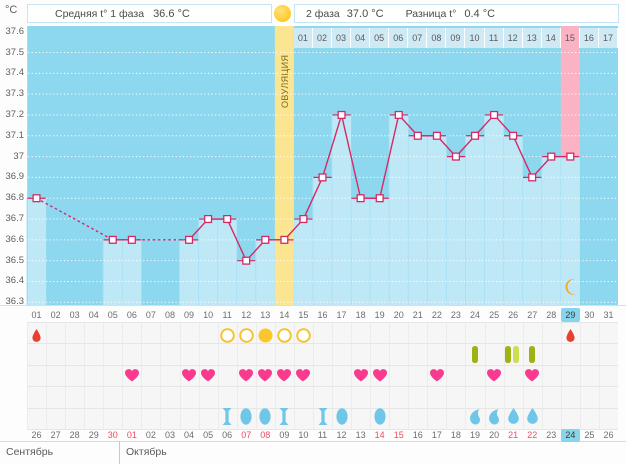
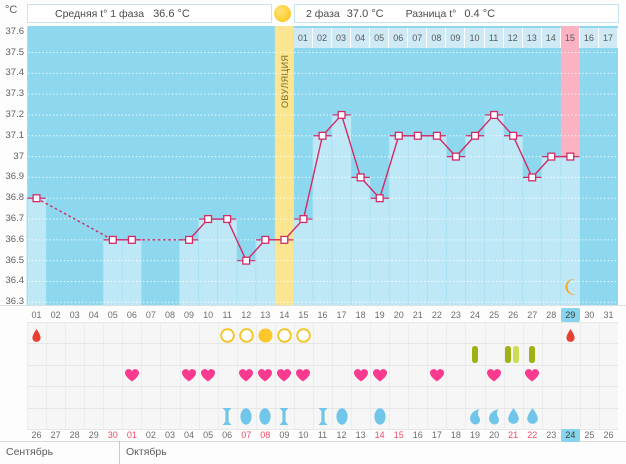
16: 36.9 -> 37.1
18: 36.8 -> 36.9
20: 37.2 -> 37.1
